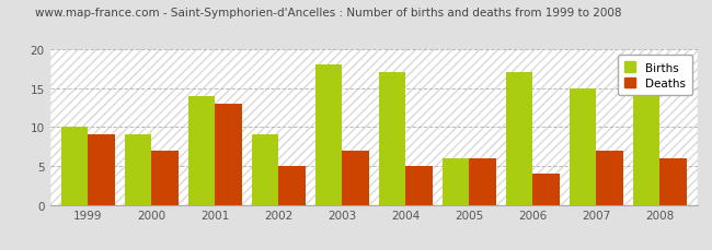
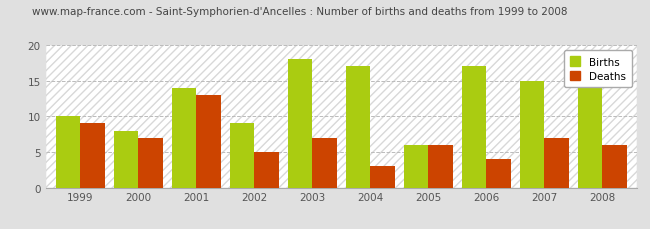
Births/2000: 9 -> 8
Deaths/2004: 5 -> 3
